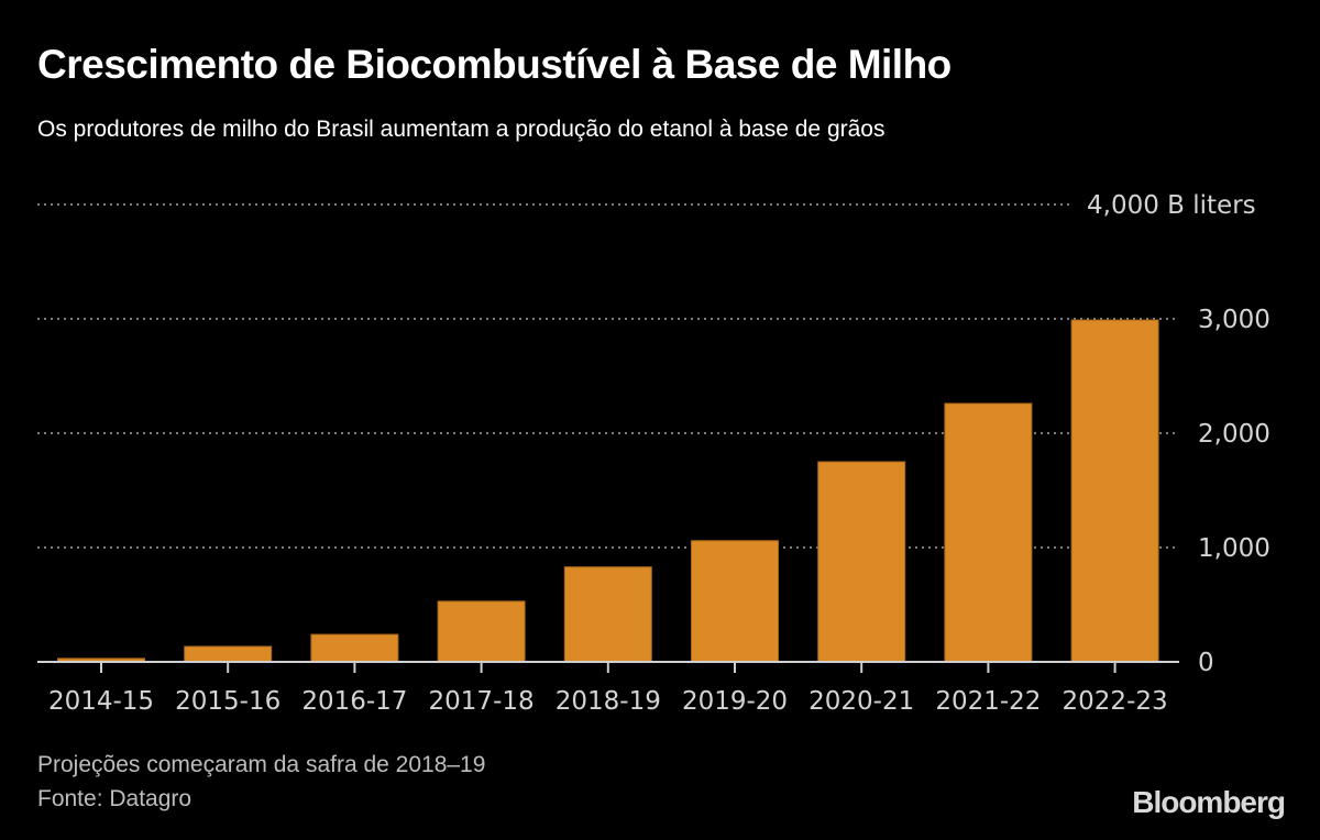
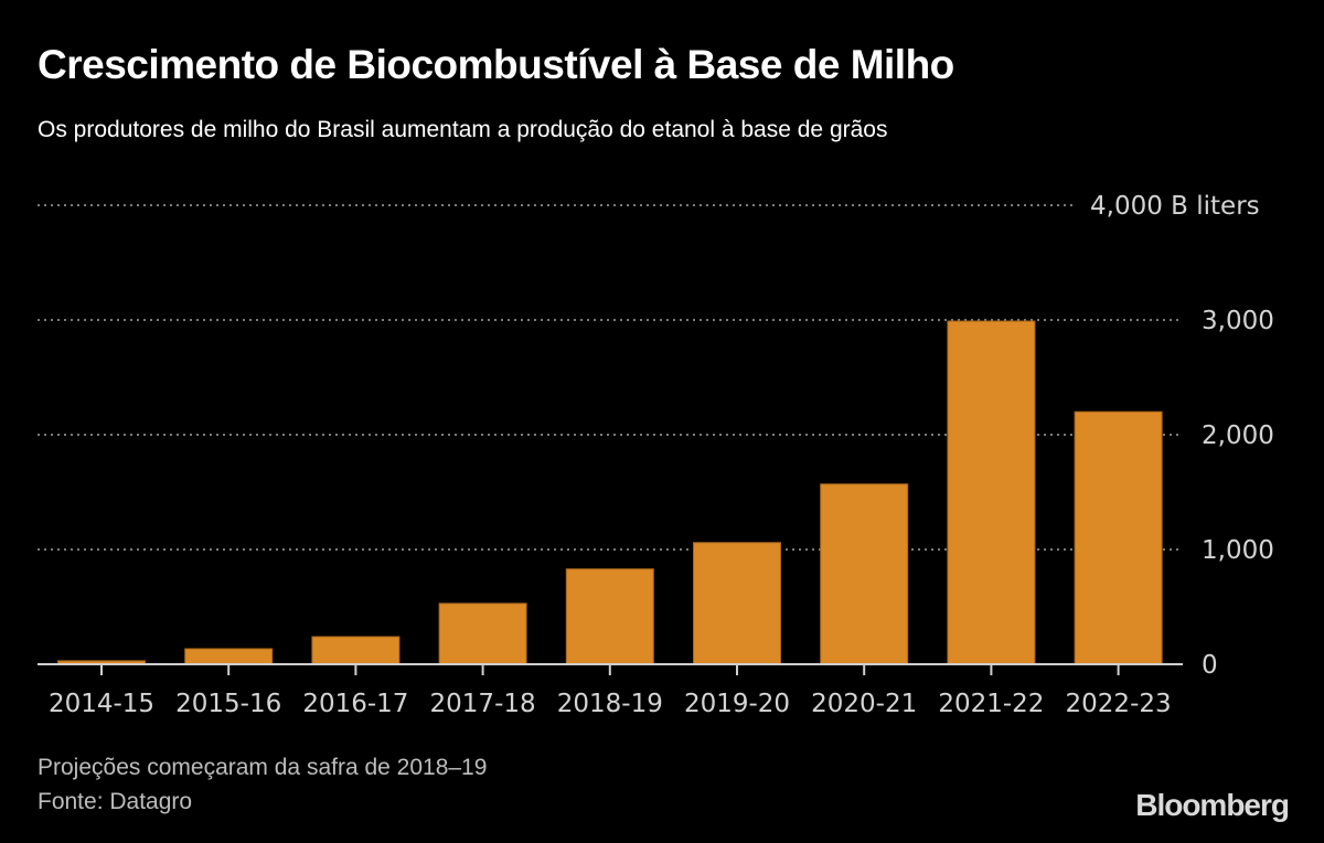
2020-21: 1750 -> 1570
2021-22: 2260 -> 2990
2022-23: 2990 -> 2200
